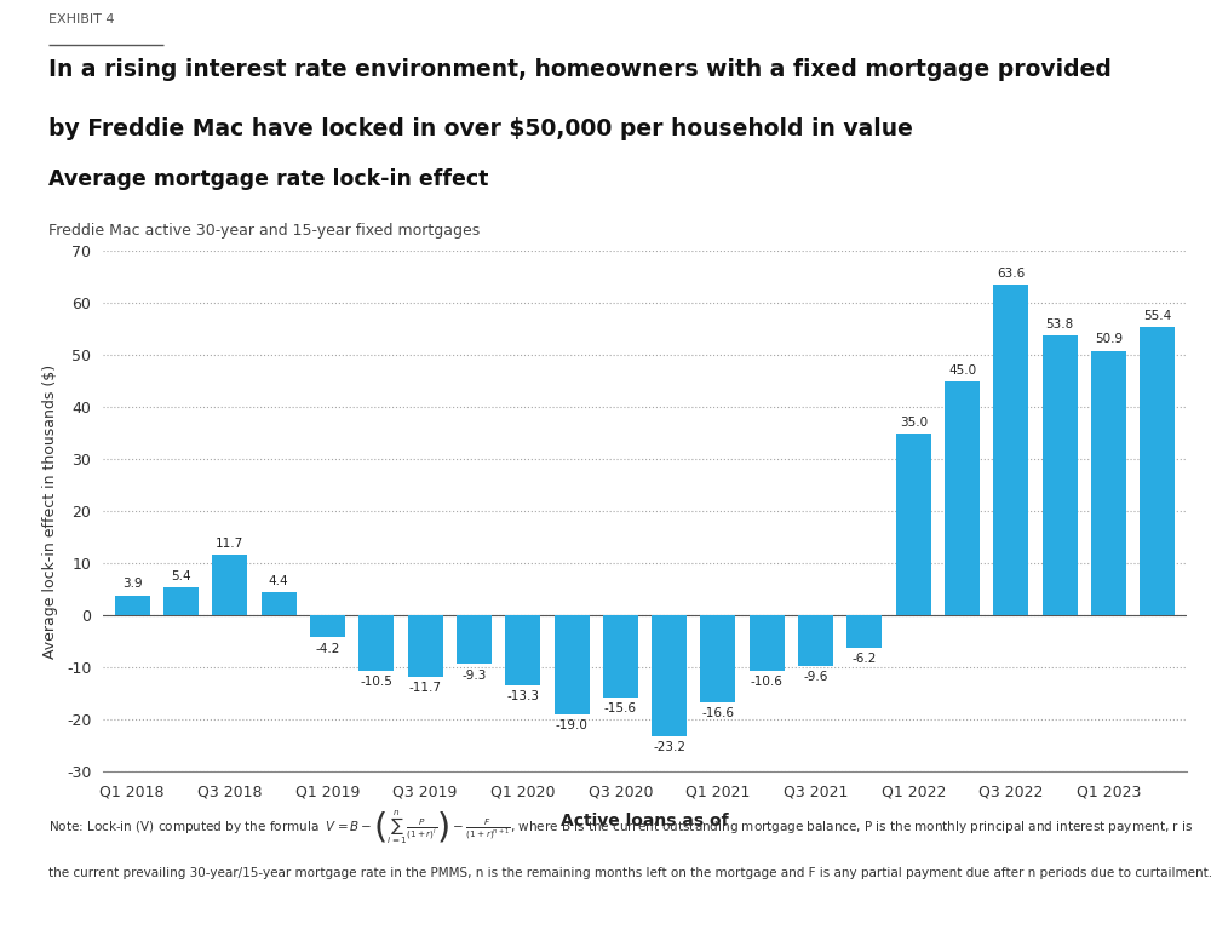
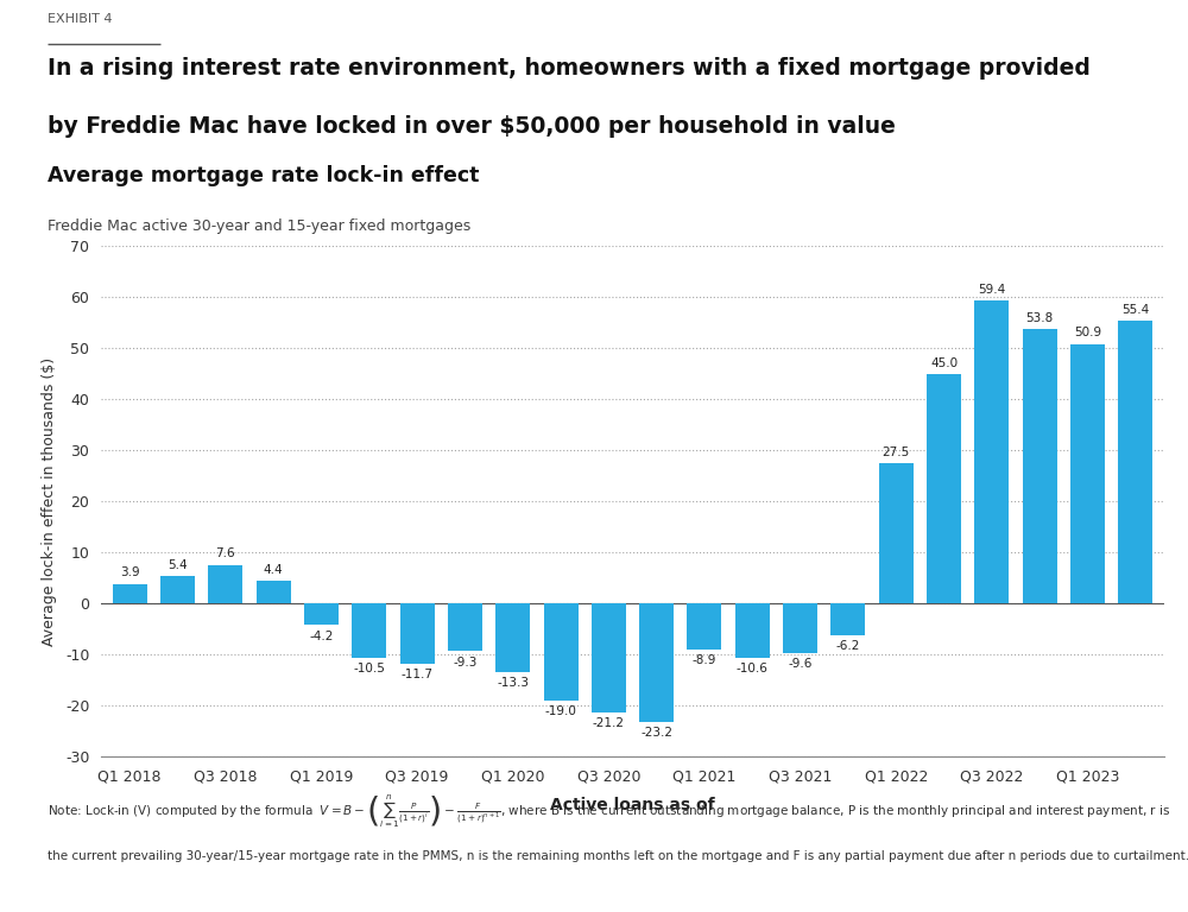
Q3 2018: 11.7 -> 7.6
Q3 2020: -15.6 -> -21.2
Q1 2021: -16.6 -> -8.9
Q1 2022: 35.0 -> 27.5
Q3 2022: 63.6 -> 59.4
